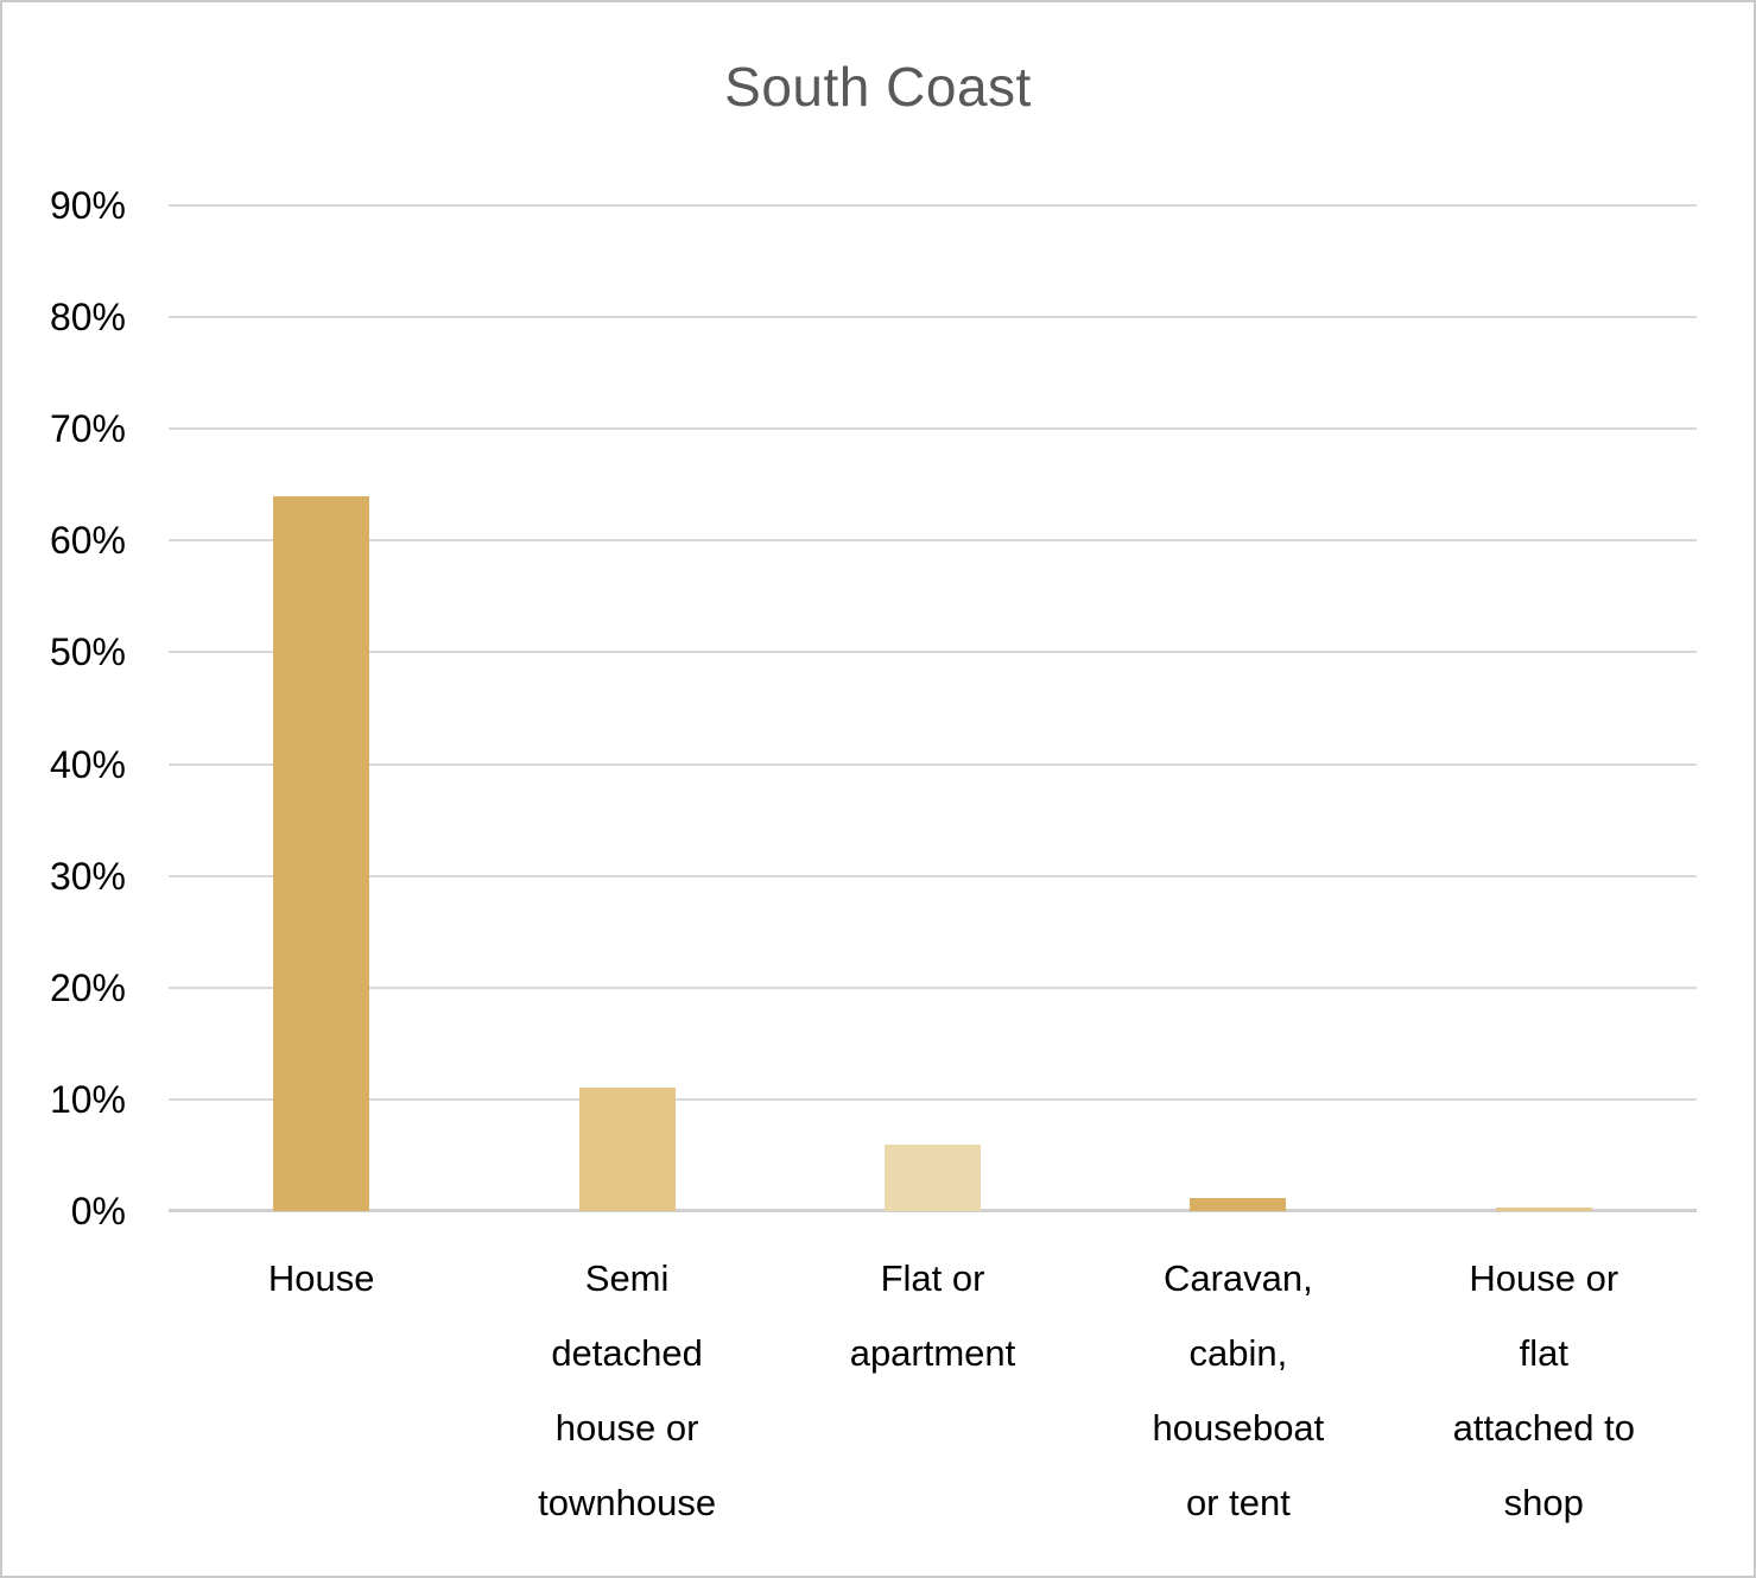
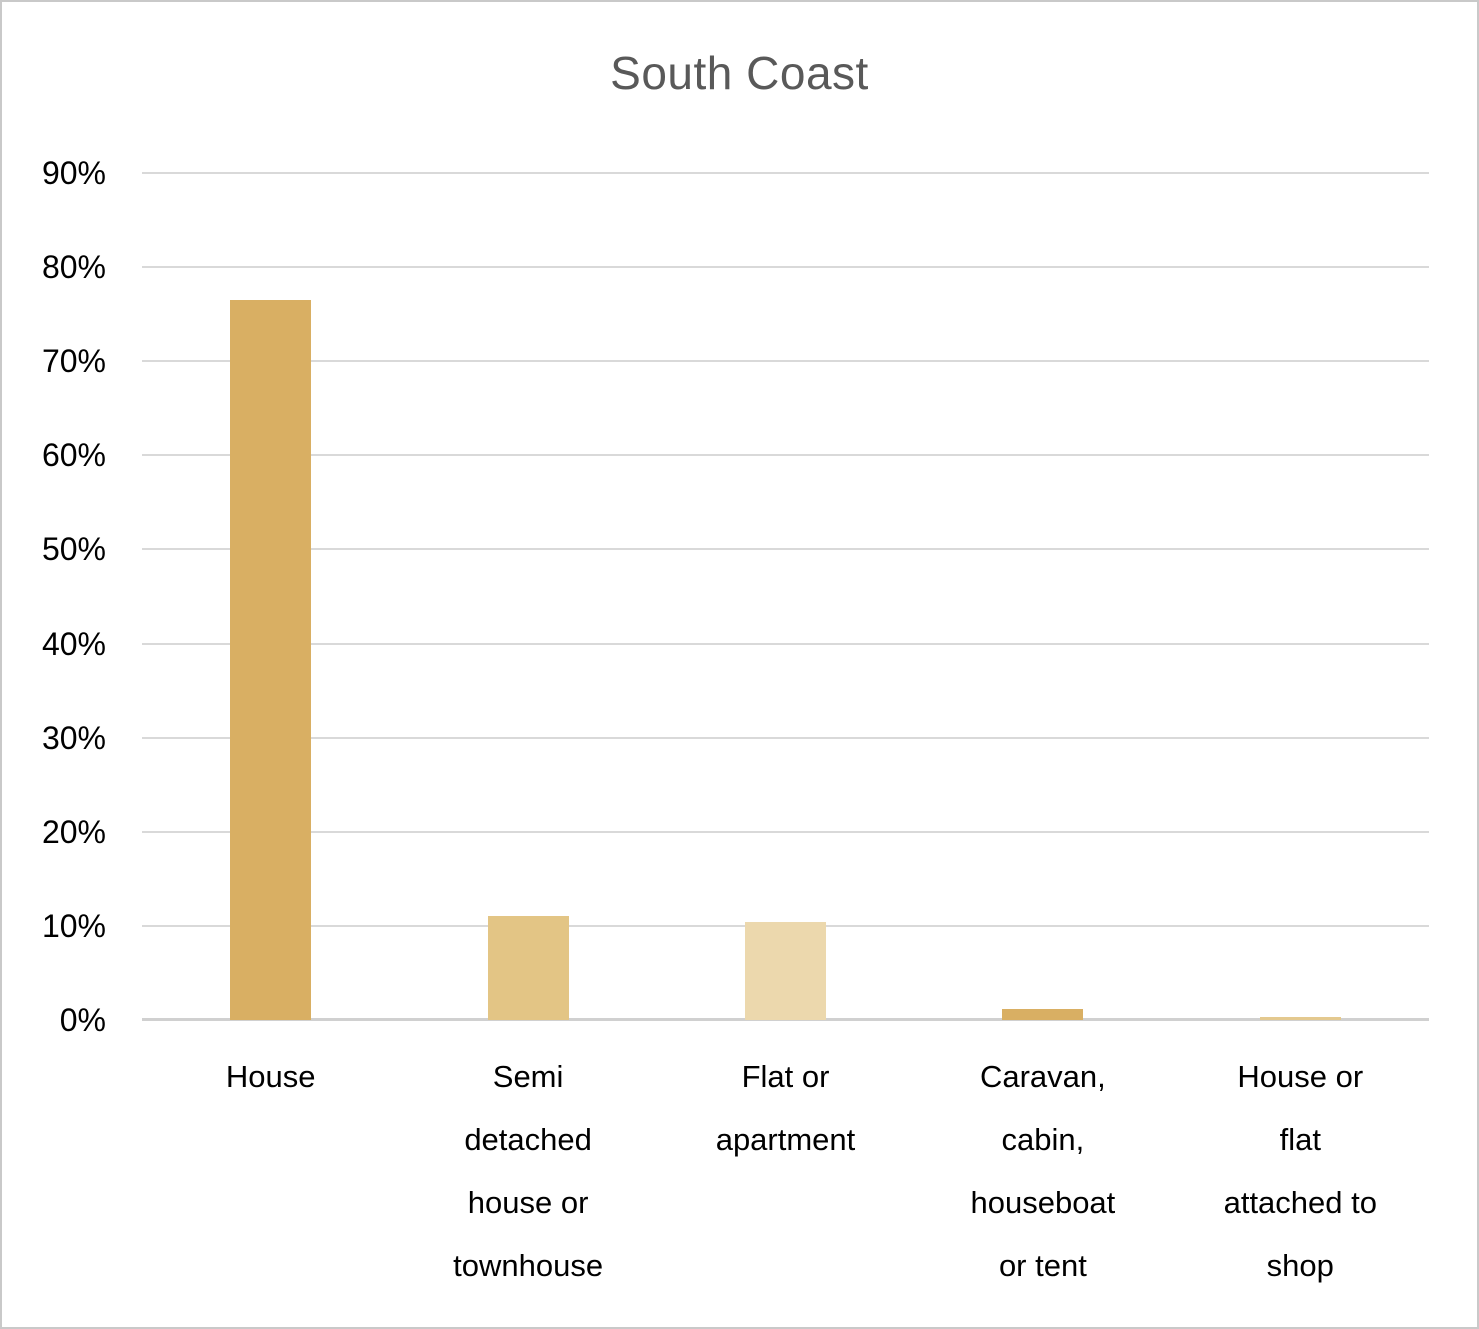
House: 64% -> 76%
Flat or apartment: 6% -> 10%
